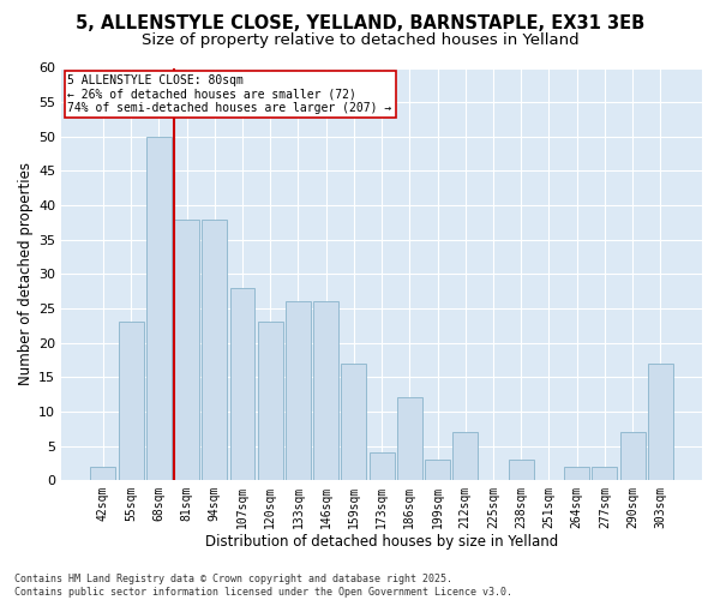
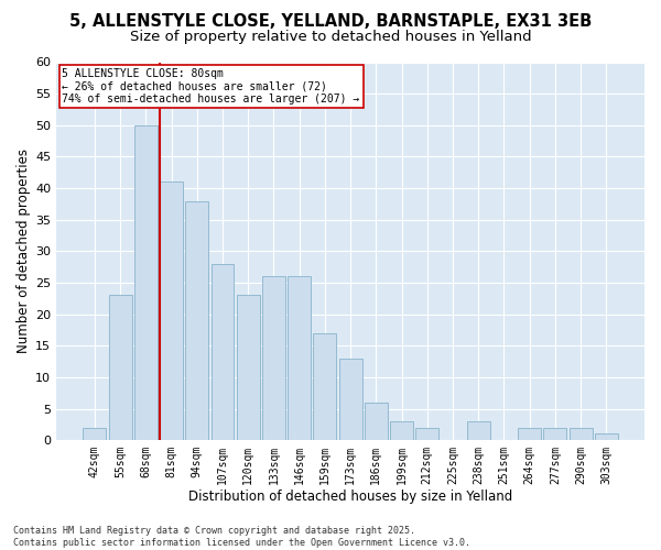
81sqm: 38 -> 41
173sqm: 4 -> 13
186sqm: 12 -> 6
212sqm: 7 -> 2
290sqm: 7 -> 2
303sqm: 17 -> 1
